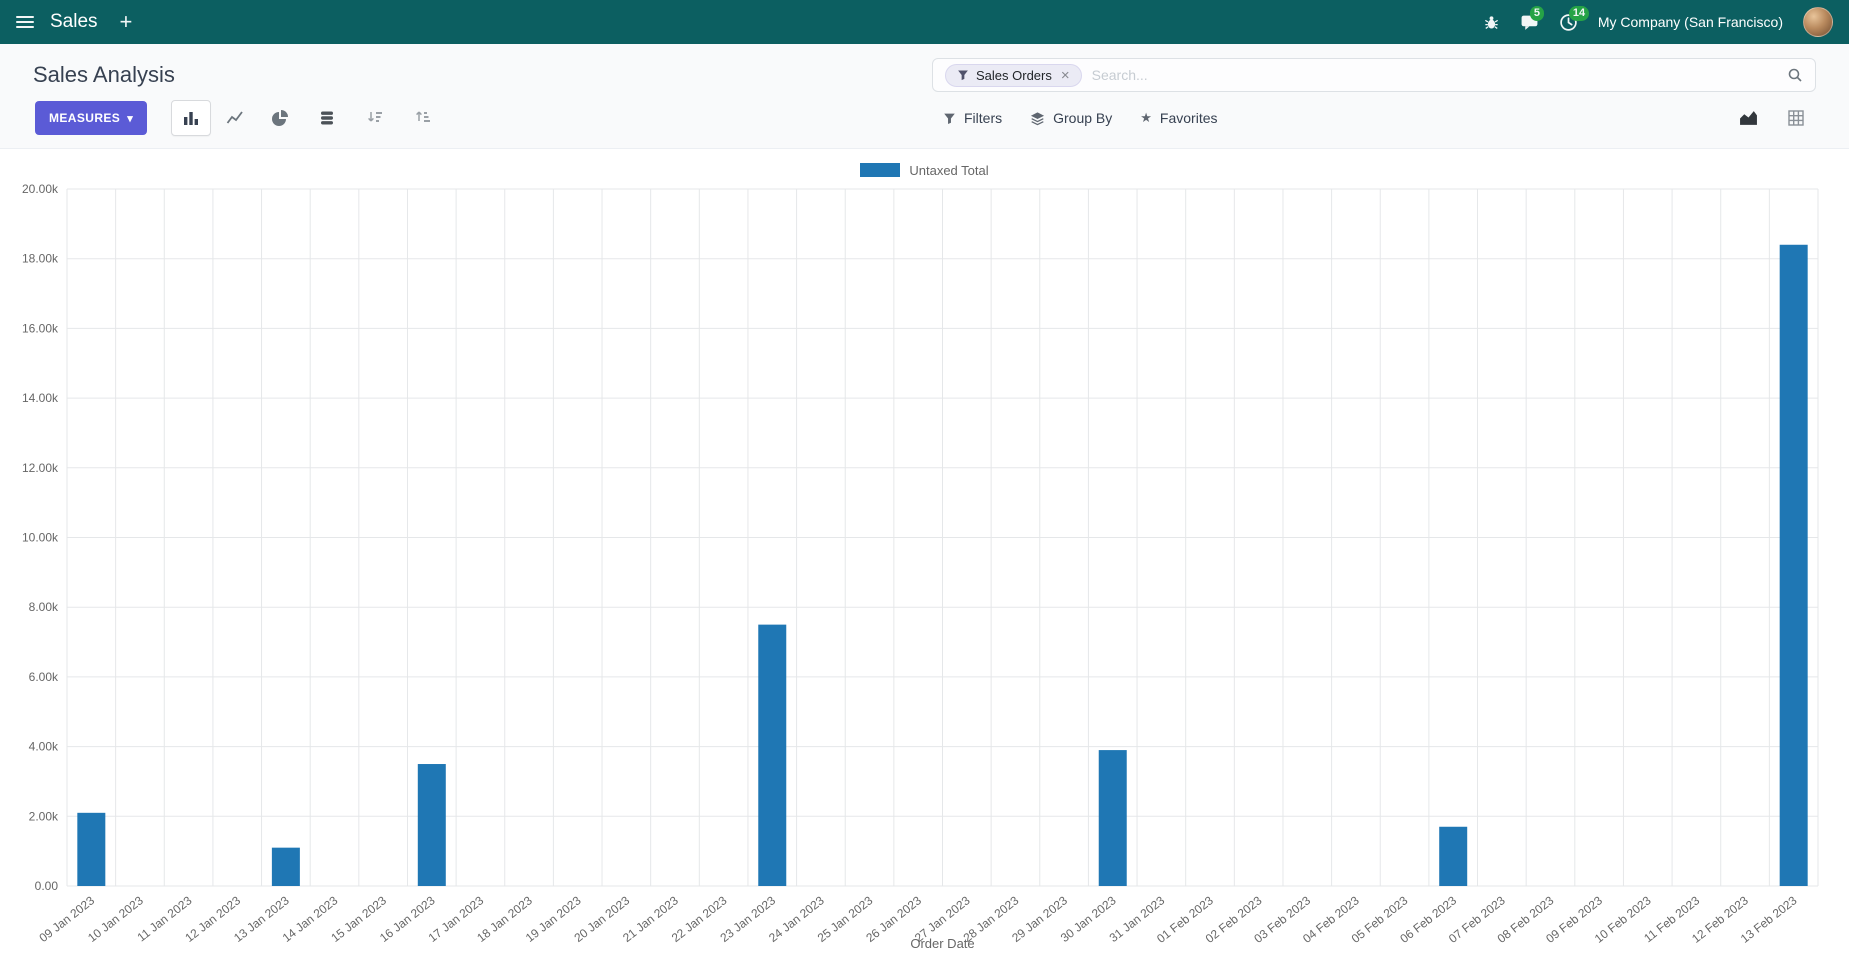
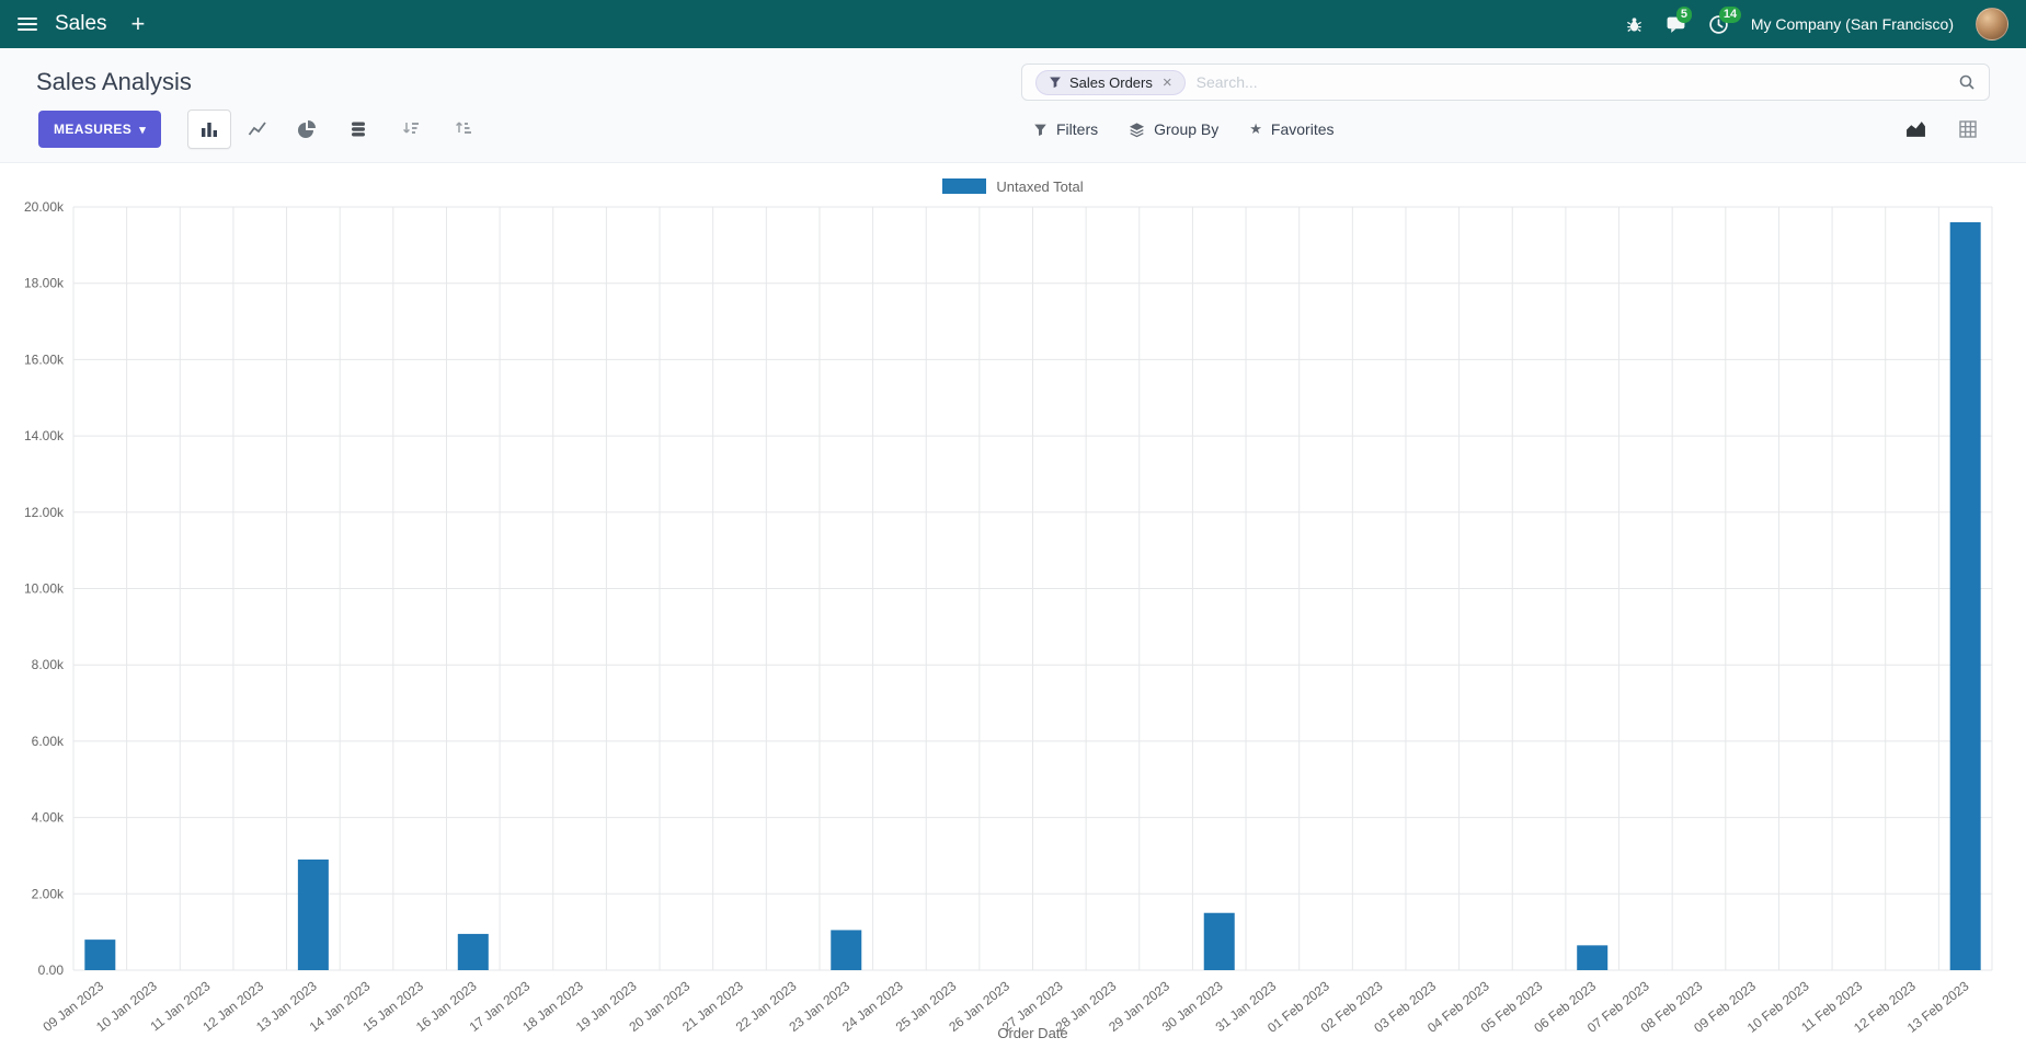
09 Jan 2023: 2.1k -> 0.8k
13 Jan 2023: 1.1k -> 2.9k
16 Jan 2023: 3.5k -> 1.0k
23 Jan 2023: 7.5k -> 1.0k
30 Jan 2023: 3.9k -> 1.5k
06 Feb 2023: 1.7k -> 0.6k
13 Feb 2023: 18.4k -> 19.6k
